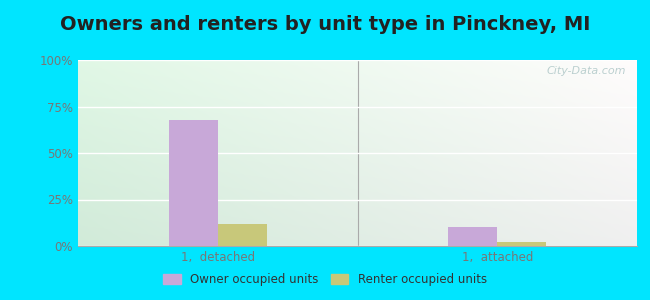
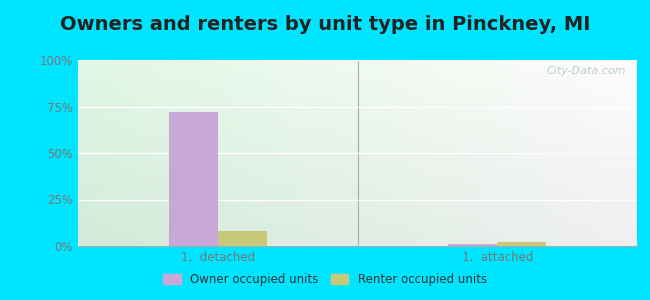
Owner occupied units/1, detached: 68% -> 72%
Renter occupied units/1, detached: 12% -> 8%
Owner occupied units/1, attached: 10% -> 1%
